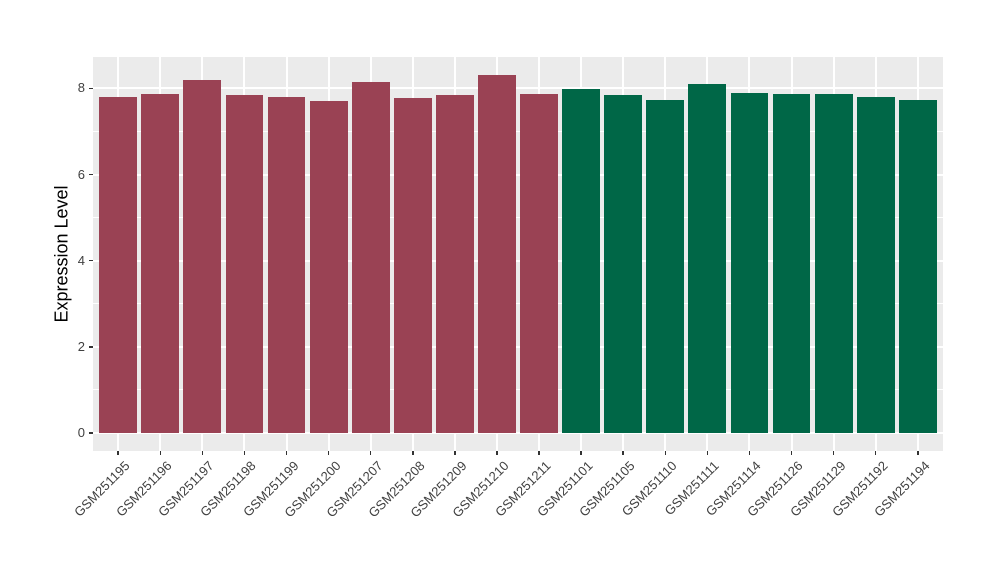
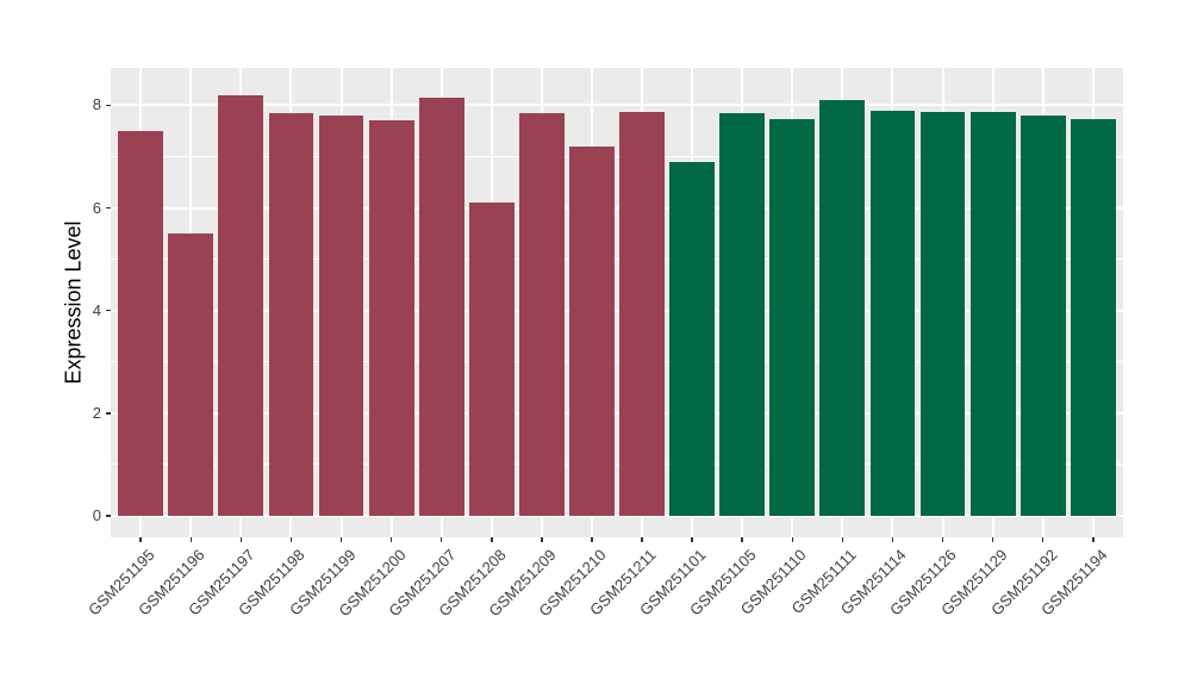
GSM251195: 7.8 -> 7.5
GSM251196: 7.9 -> 5.5
GSM251208: 7.8 -> 6.1
GSM251210: 8.3 -> 7.2
GSM251101: 8.0 -> 6.9
